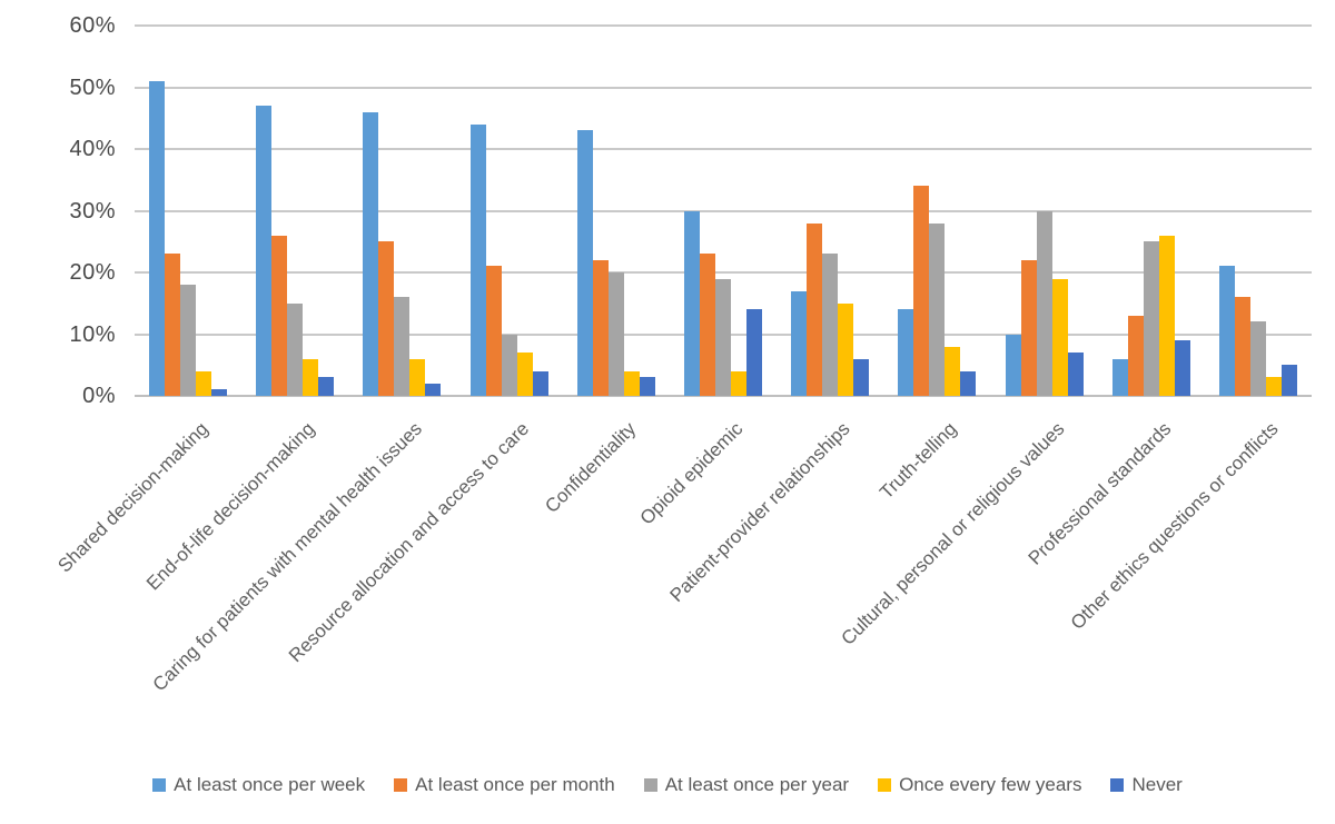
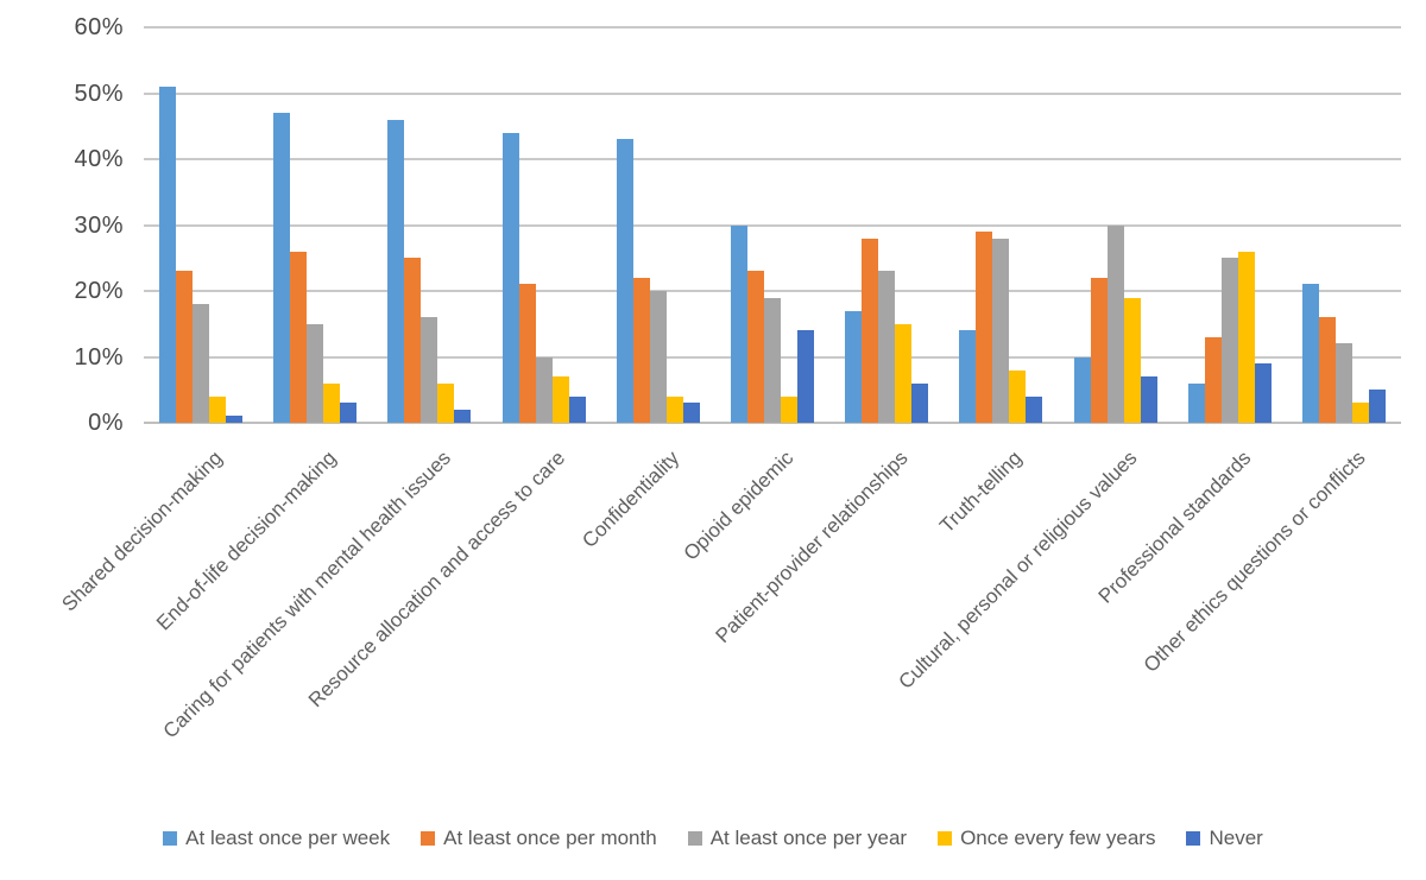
At least once per month/Truth-telling: 34% -> 29%
